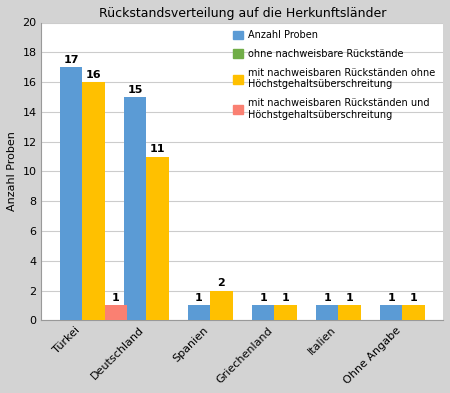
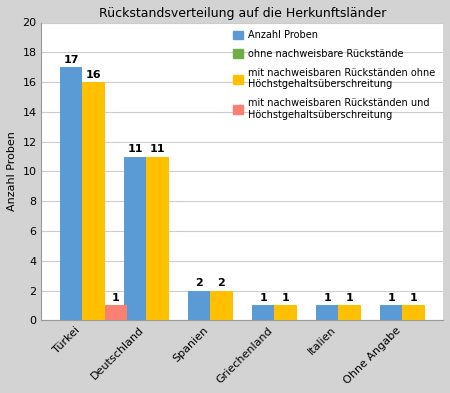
Anzahl Proben/Deutschland: 15 -> 11
Anzahl Proben/Spanien: 1 -> 2
